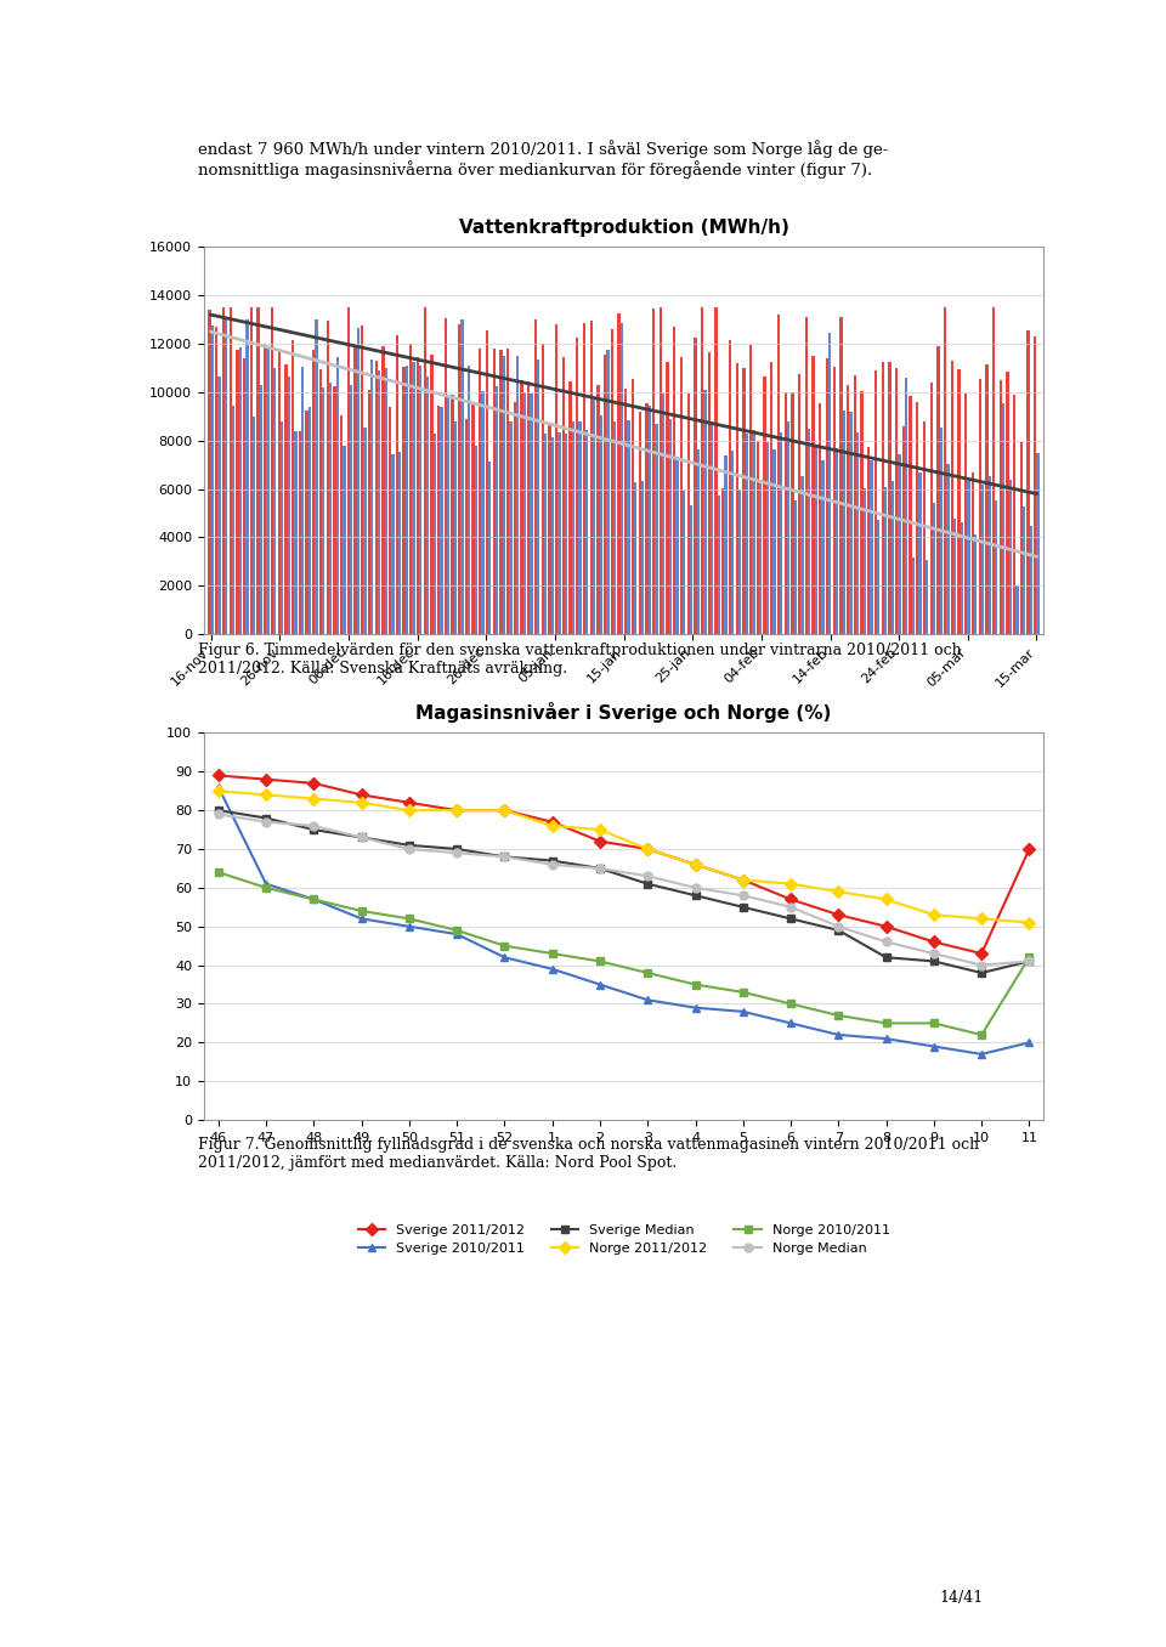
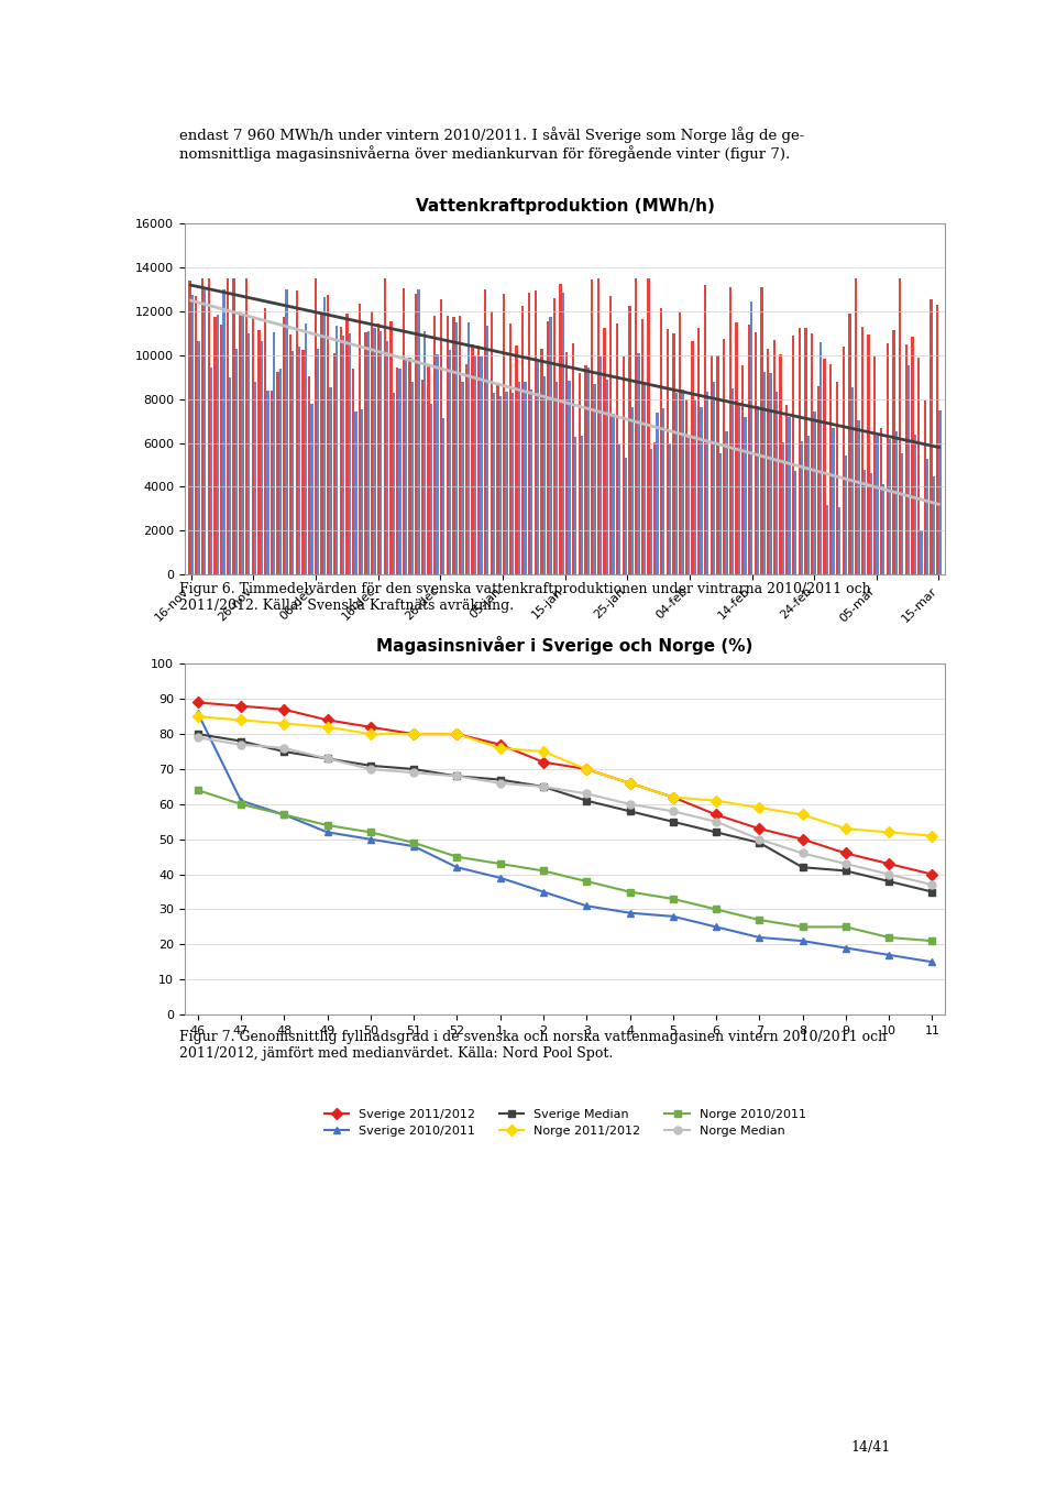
Magasinsnivåer i Sverige och Norge (%)/Sverige 2011/2012/11: 70 -> 40
Magasinsnivåer i Sverige och Norge (%)/Sverige 2010/2011/11: 20 -> 15
Magasinsnivåer i Sverige och Norge (%)/Sverige Median/11: 41 -> 35
Magasinsnivåer i Sverige och Norge (%)/Norge 2010/2011/11: 42 -> 21
Magasinsnivåer i Sverige och Norge (%)/Norge Median/11: 41 -> 37
